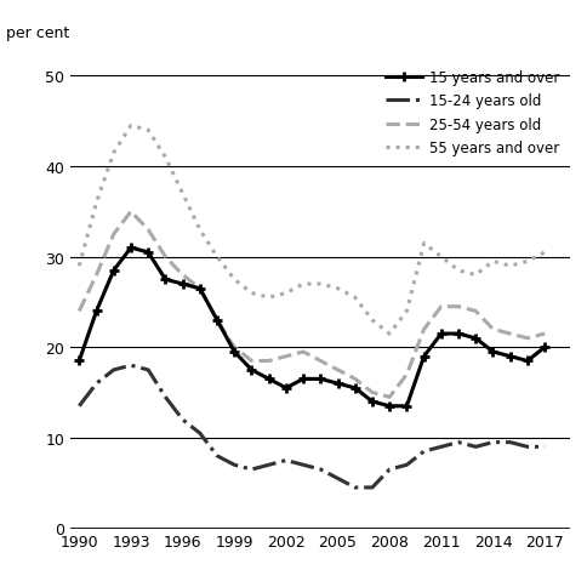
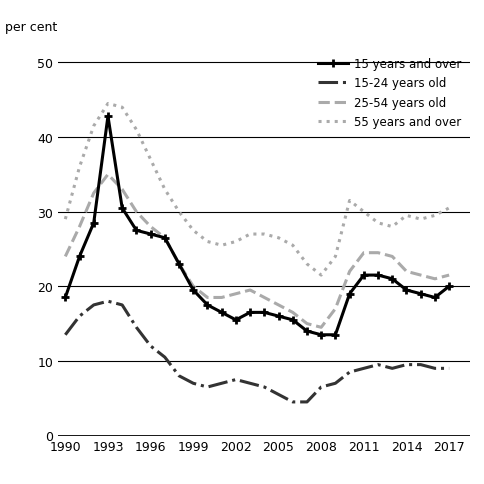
15 years and over/1993: 31.0 -> 42.8
